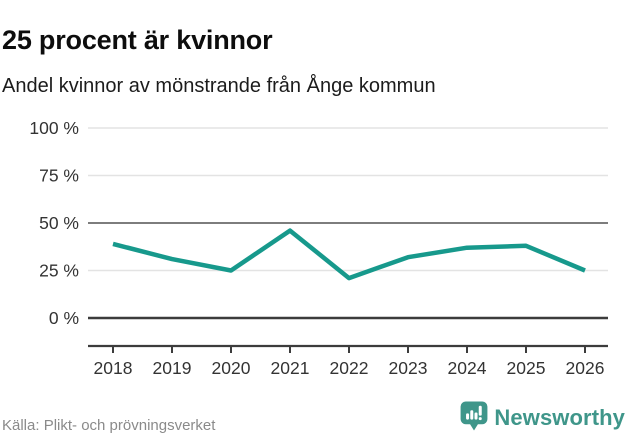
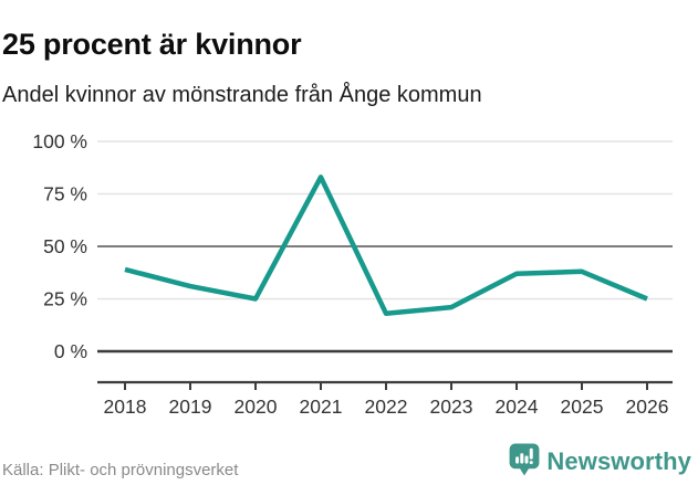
2021: 46% -> 83%
2022: 21% -> 18%
2023: 32% -> 21%
